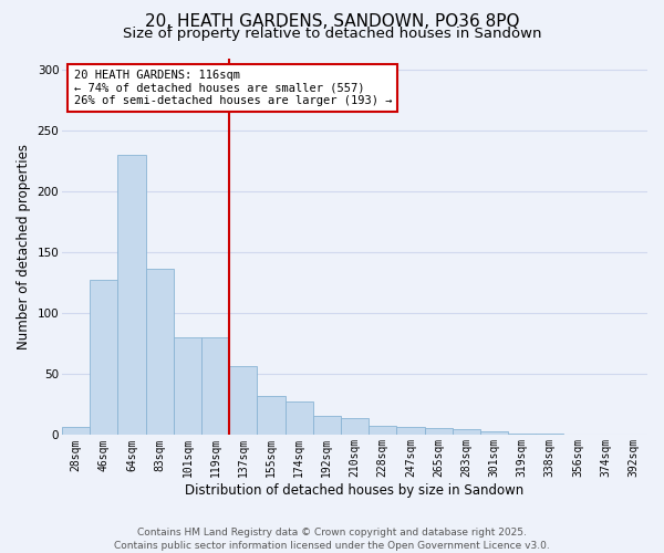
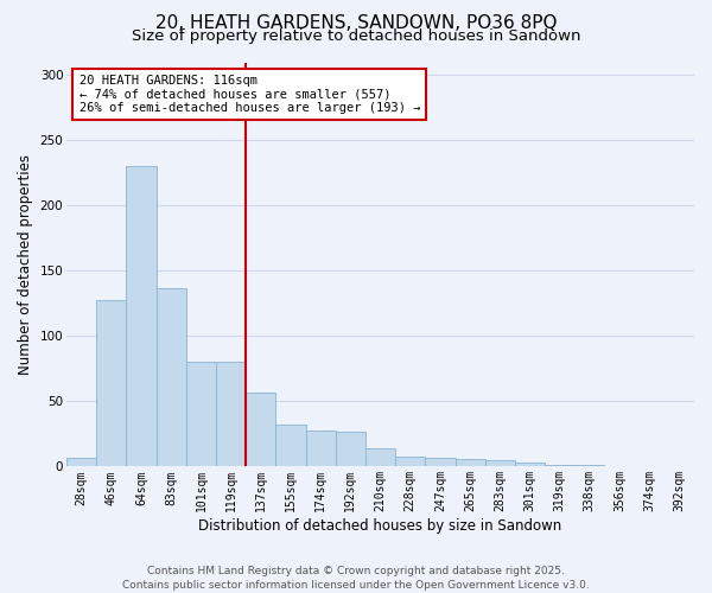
192sqm: 16 -> 27
